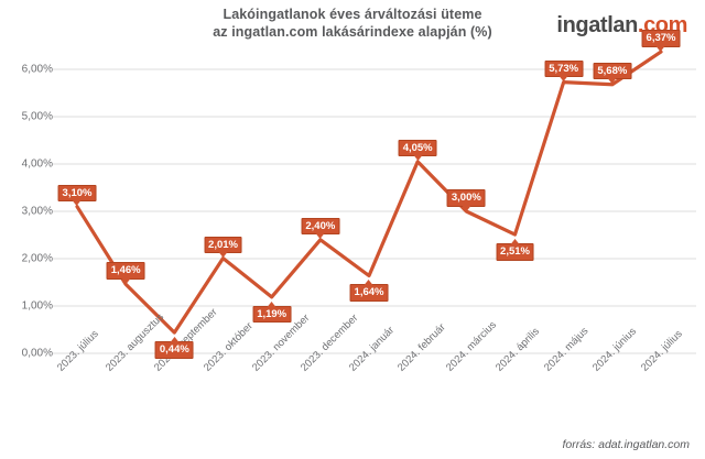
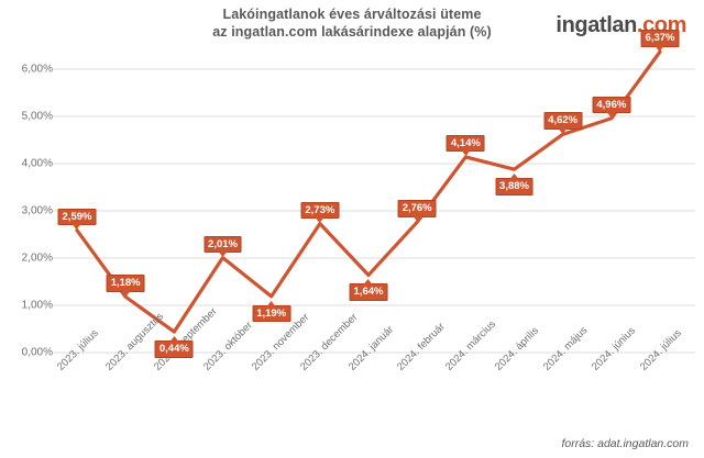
2023. július: 3,10% -> 2,59%
2023. augusztus: 1,46% -> 1,18%
2023. december: 2,40% -> 2,73%
2024. február: 4,05% -> 2,76%
2024. március: 3,00% -> 4,14%
2024. április: 2,51% -> 3,88%
2024. május: 5,73% -> 4,62%
2024. június: 5,68% -> 4,96%
